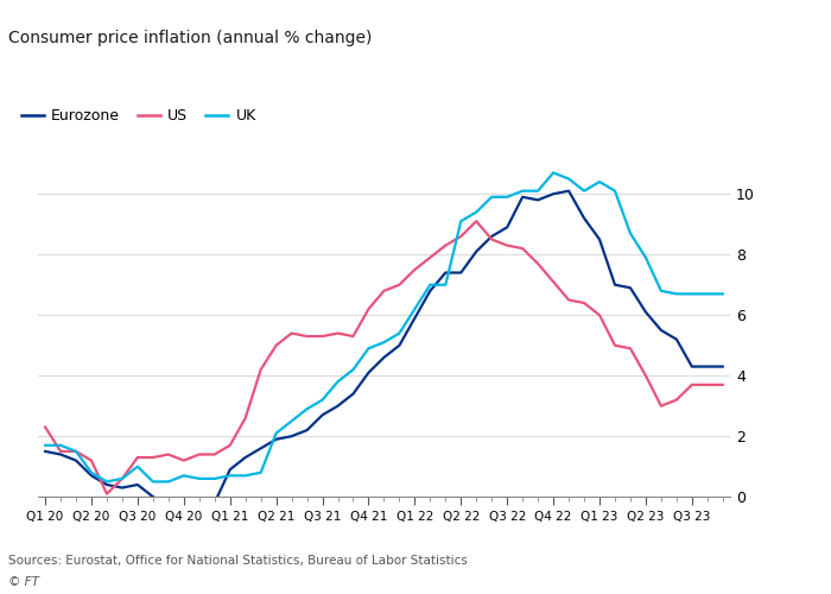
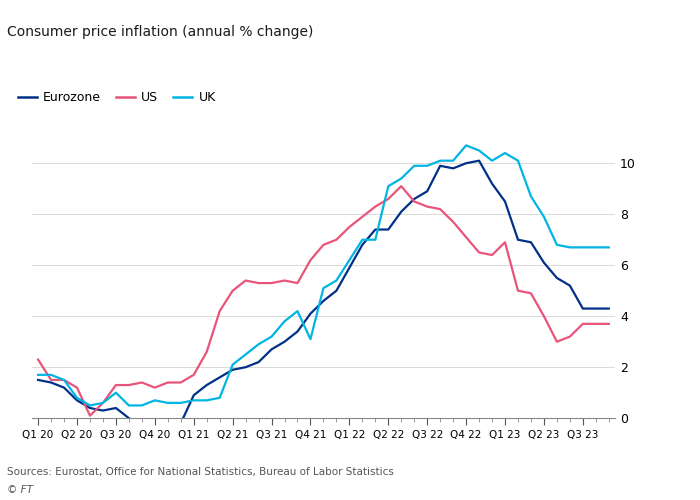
UK/Q4 21: 4.9 -> 3.1
US/Q1 23: 6.0 -> 6.9
